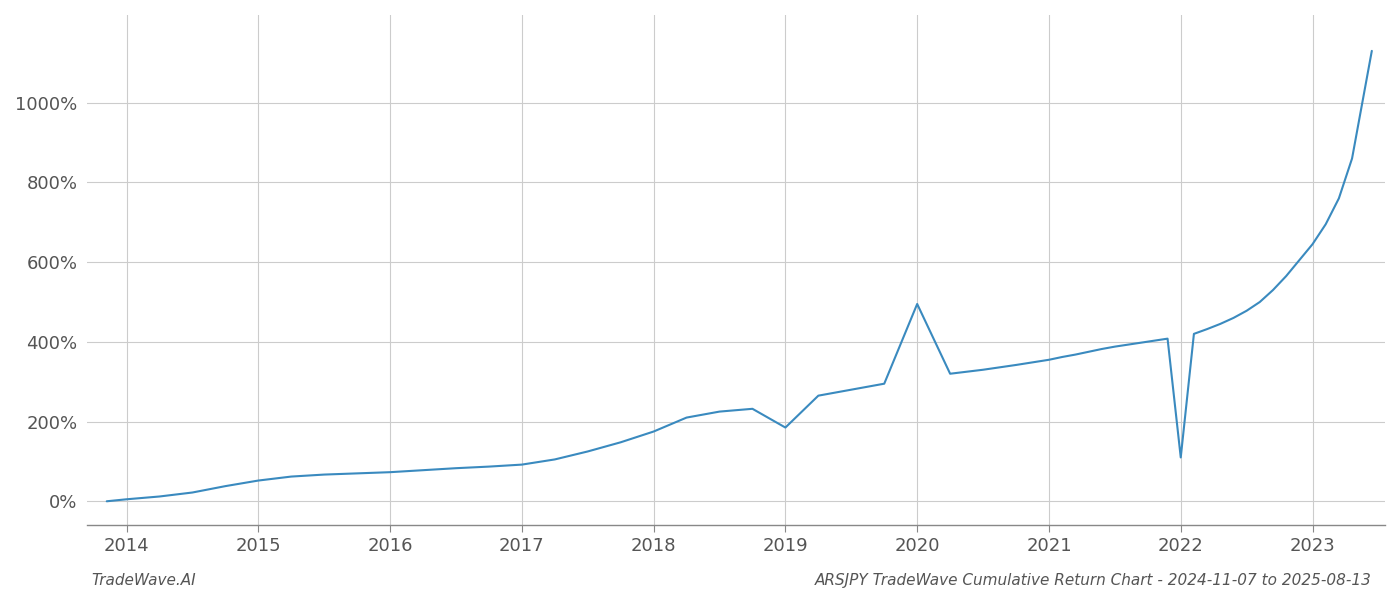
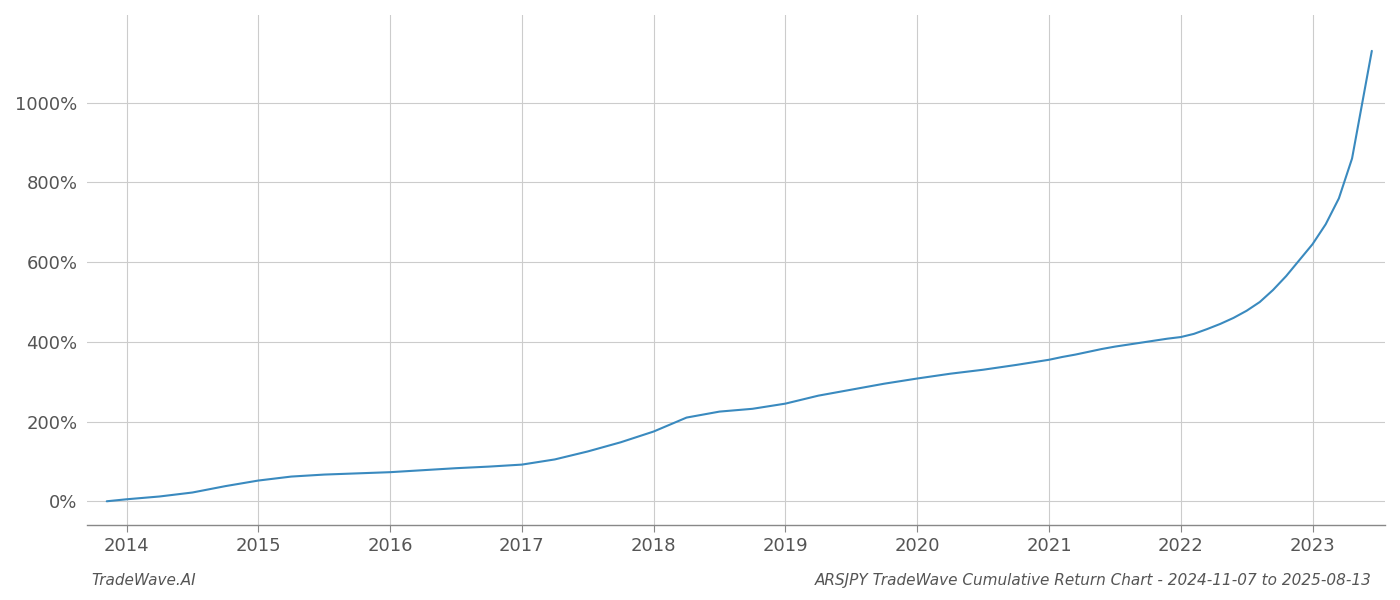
2019: 185% -> 245%
2020: 495% -> 308%
2022: 110% -> 412%
